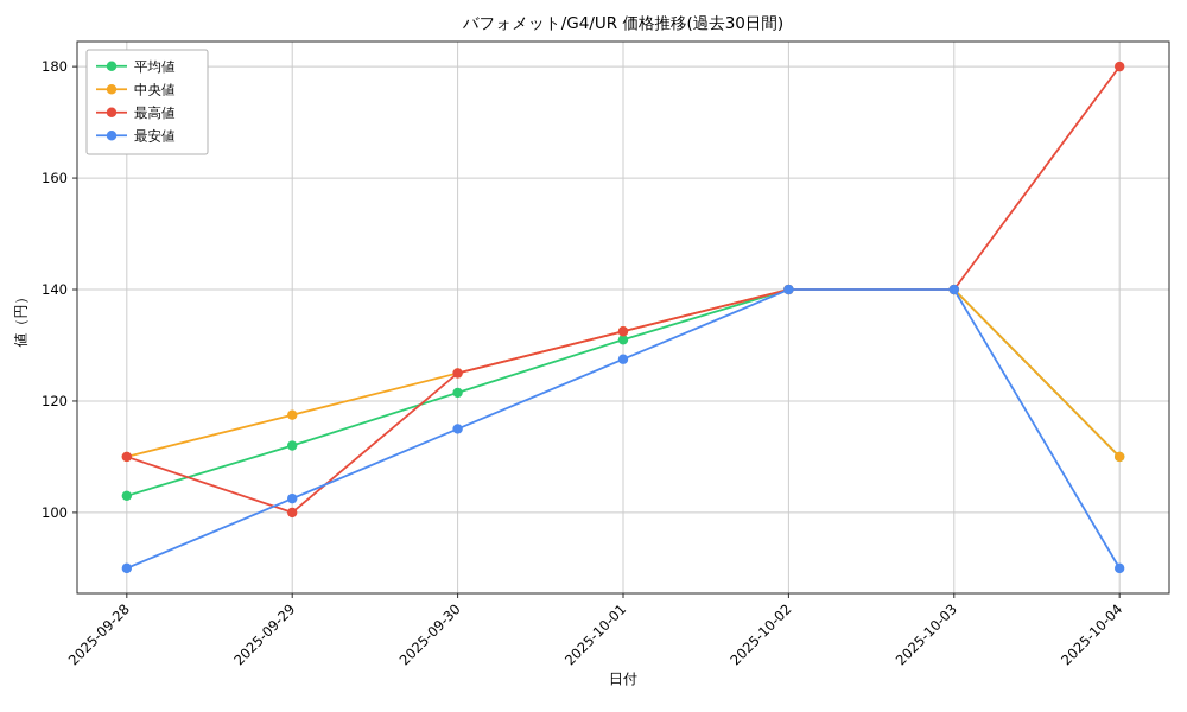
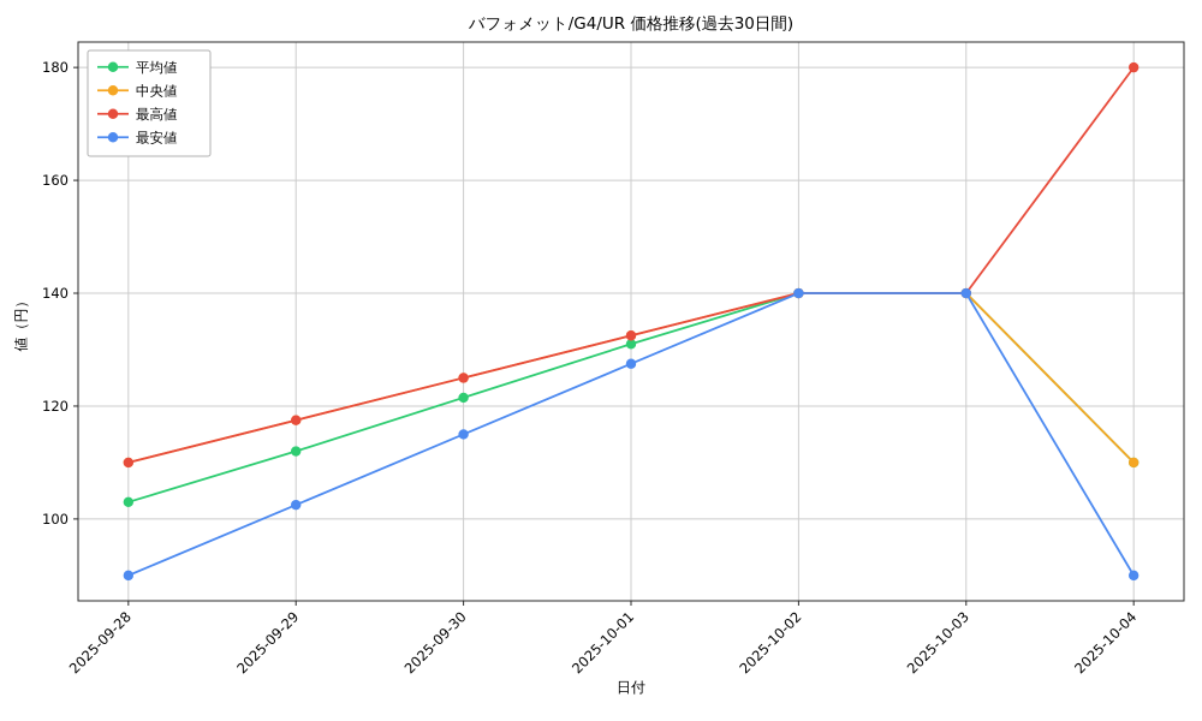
最高値/2025-09-29: 100 -> 118
